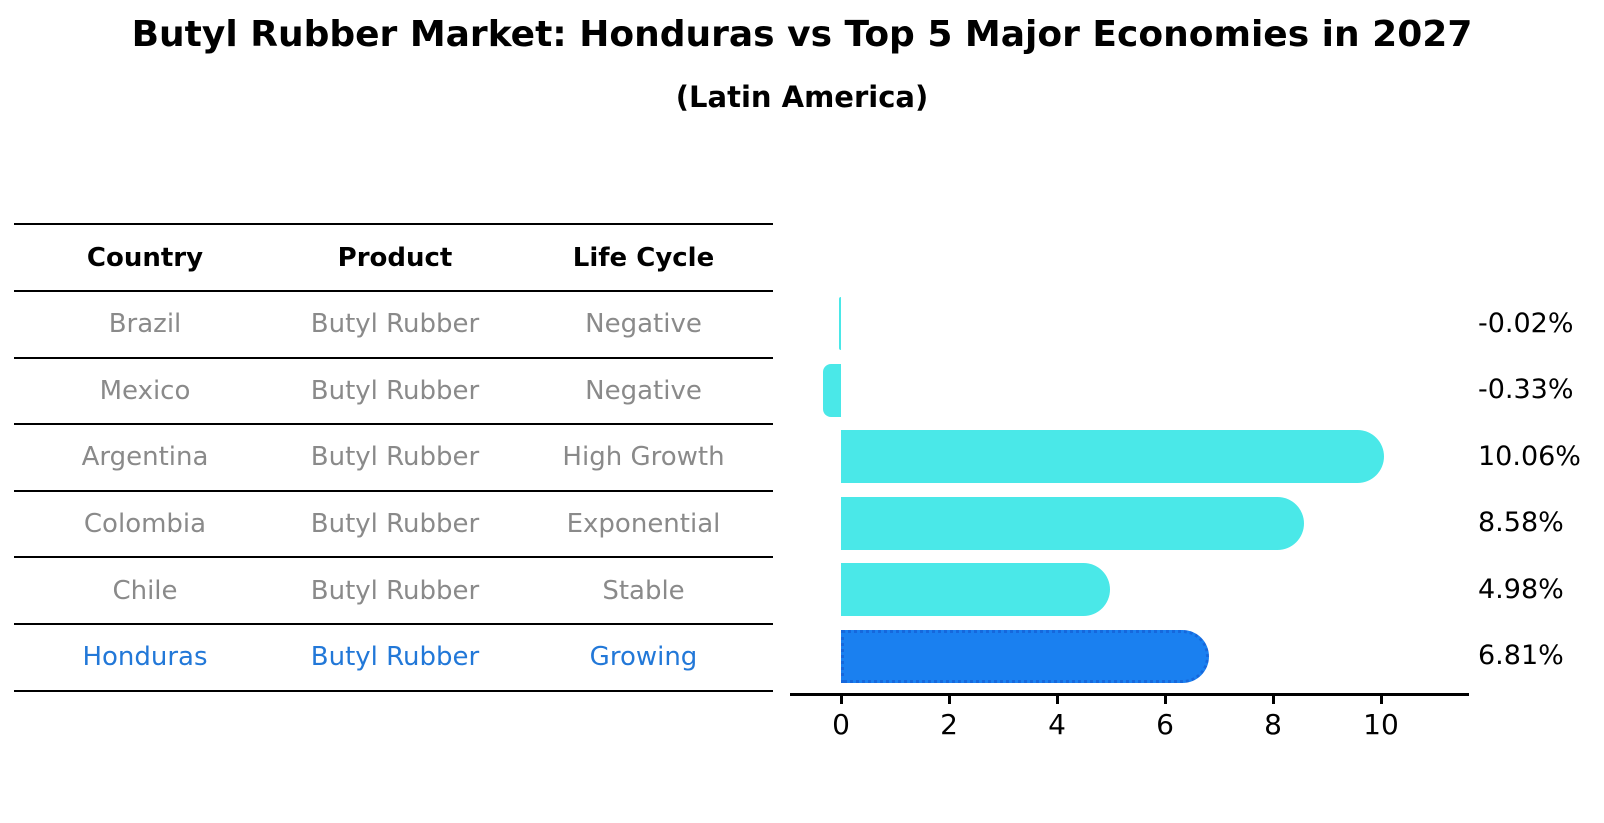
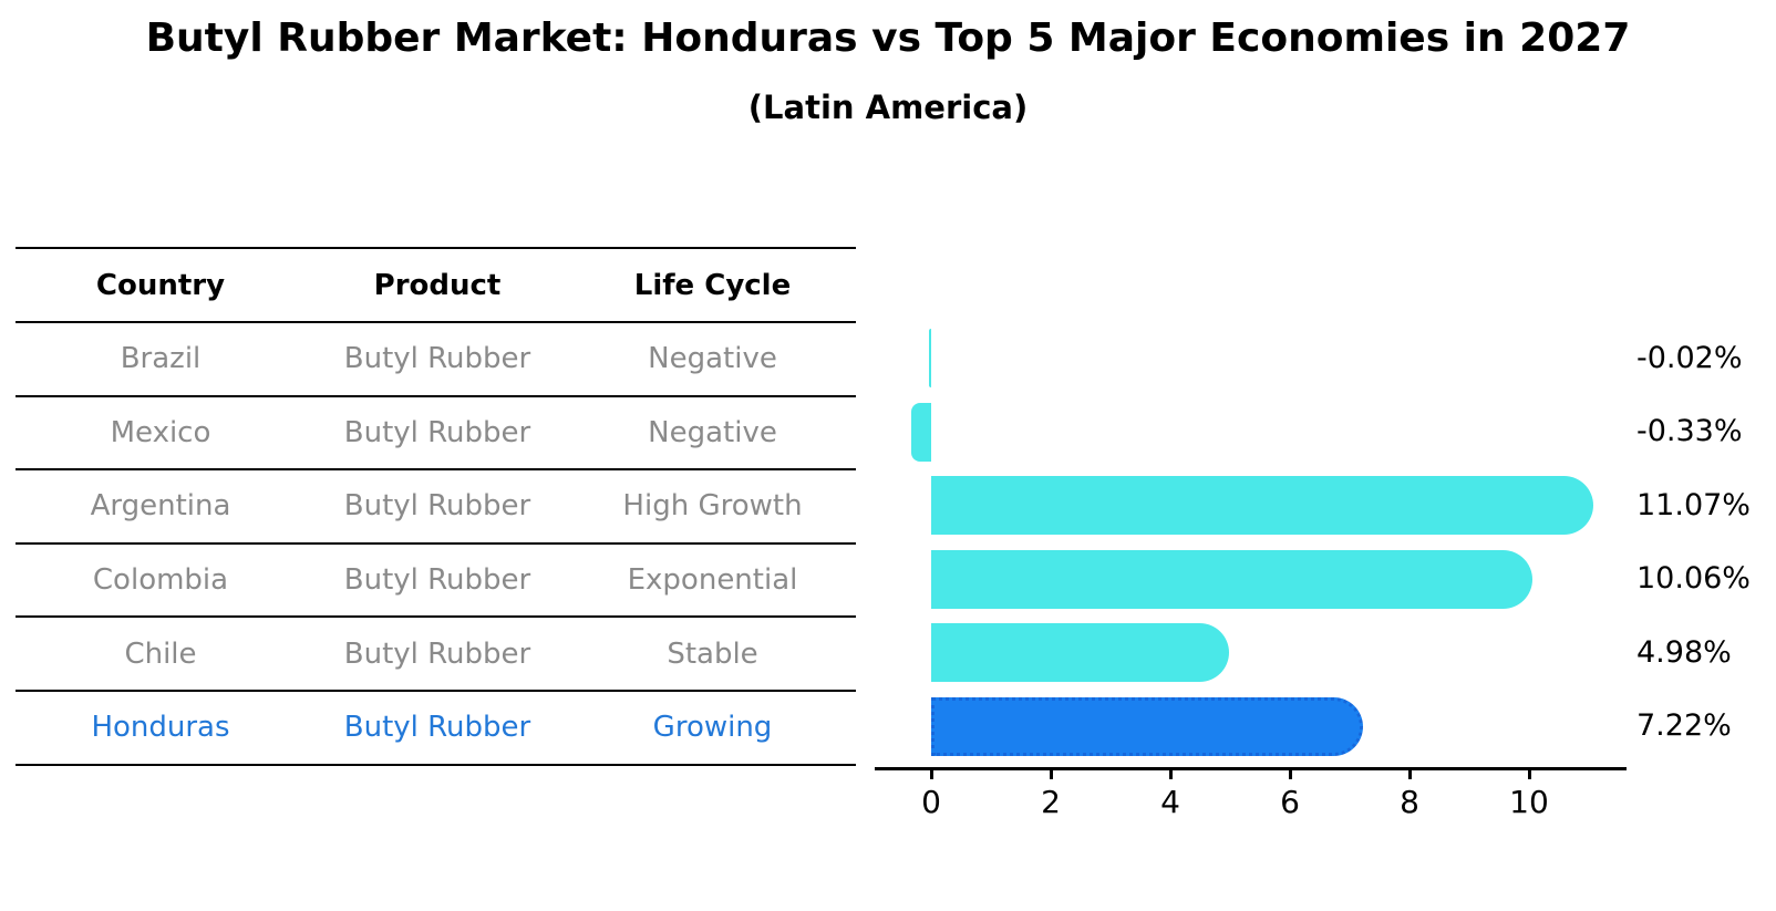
Argentina: 10.06% -> 11.07%
Colombia: 8.58% -> 10.06%
Honduras: 6.81% -> 7.22%
